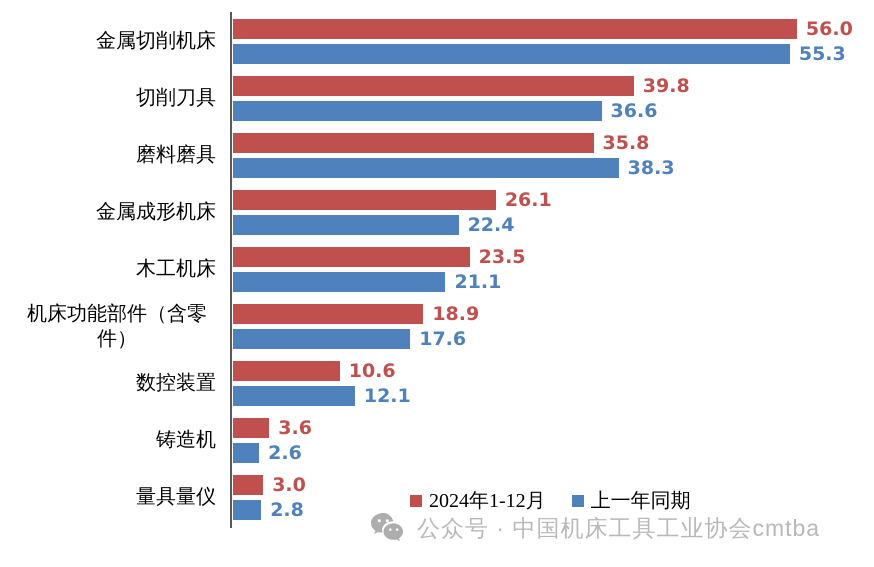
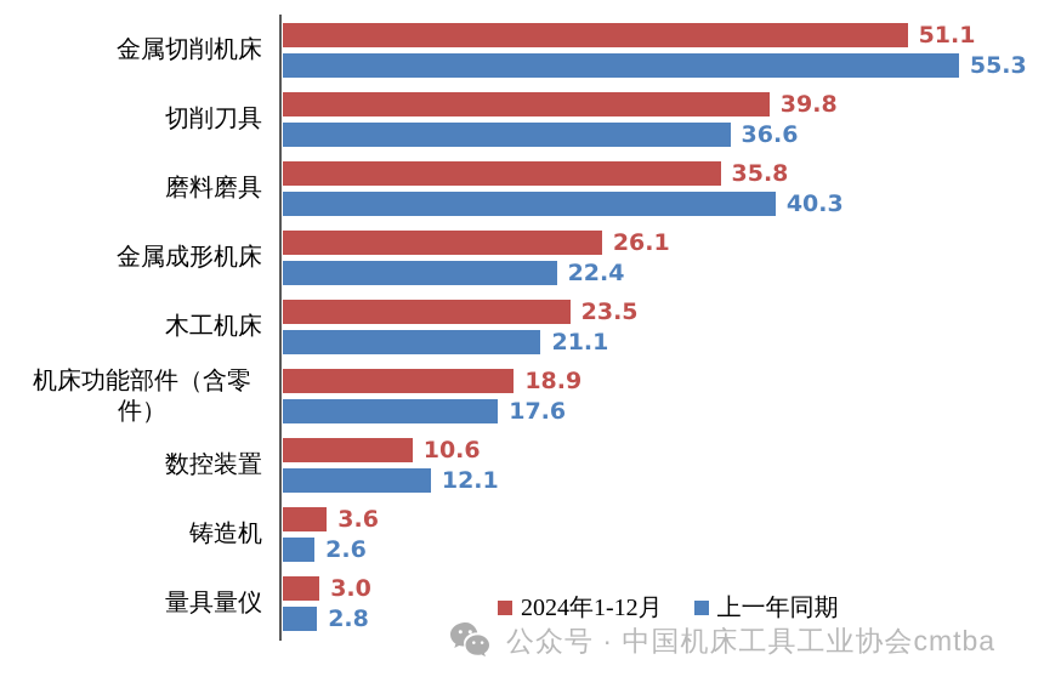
2024年1-12月/金属切削机床: 56.0 -> 51.1
上一年同期/磨料磨具: 38.3 -> 40.3
